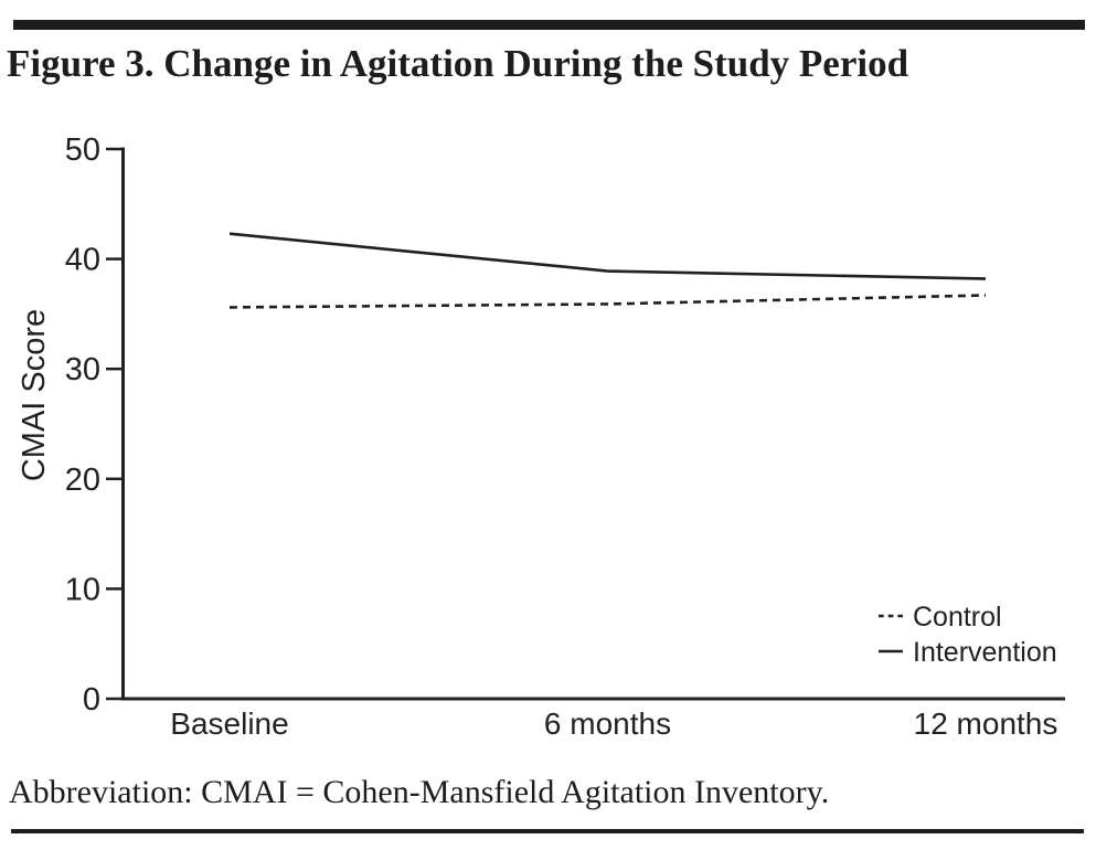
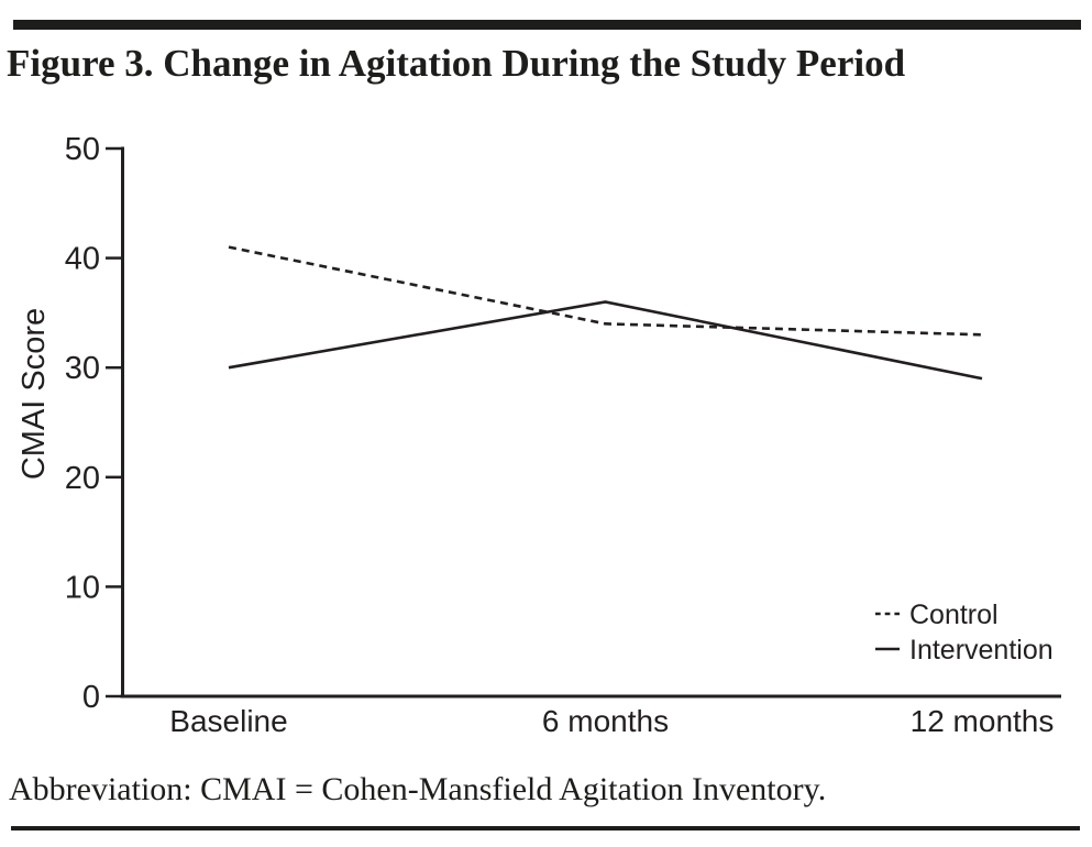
Control/Baseline: 36 -> 41
Intervention/Baseline: 42 -> 30
Control/6 months: 36 -> 34
Intervention/6 months: 39 -> 36
Control/12 months: 37 -> 33
Intervention/12 months: 38 -> 29
